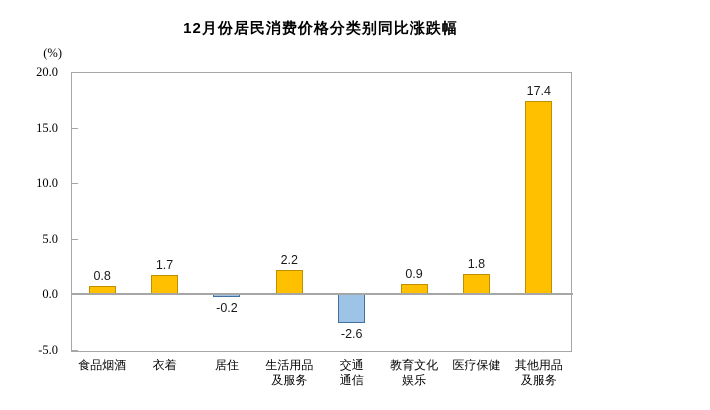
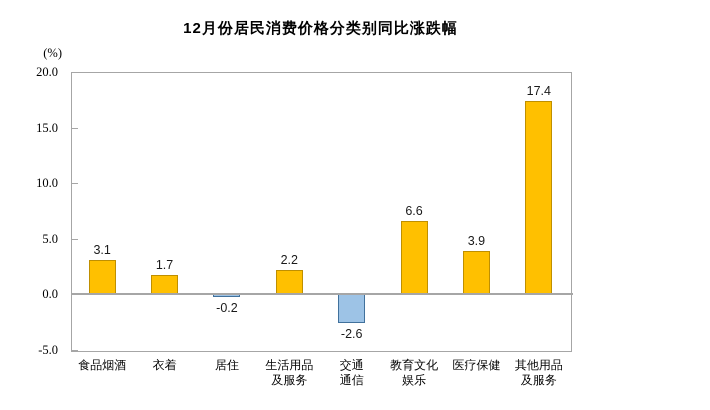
食品烟酒: 0.8 -> 3.1
教育文化 娱乐: 0.9 -> 6.6
医疗保健: 1.8 -> 3.9
